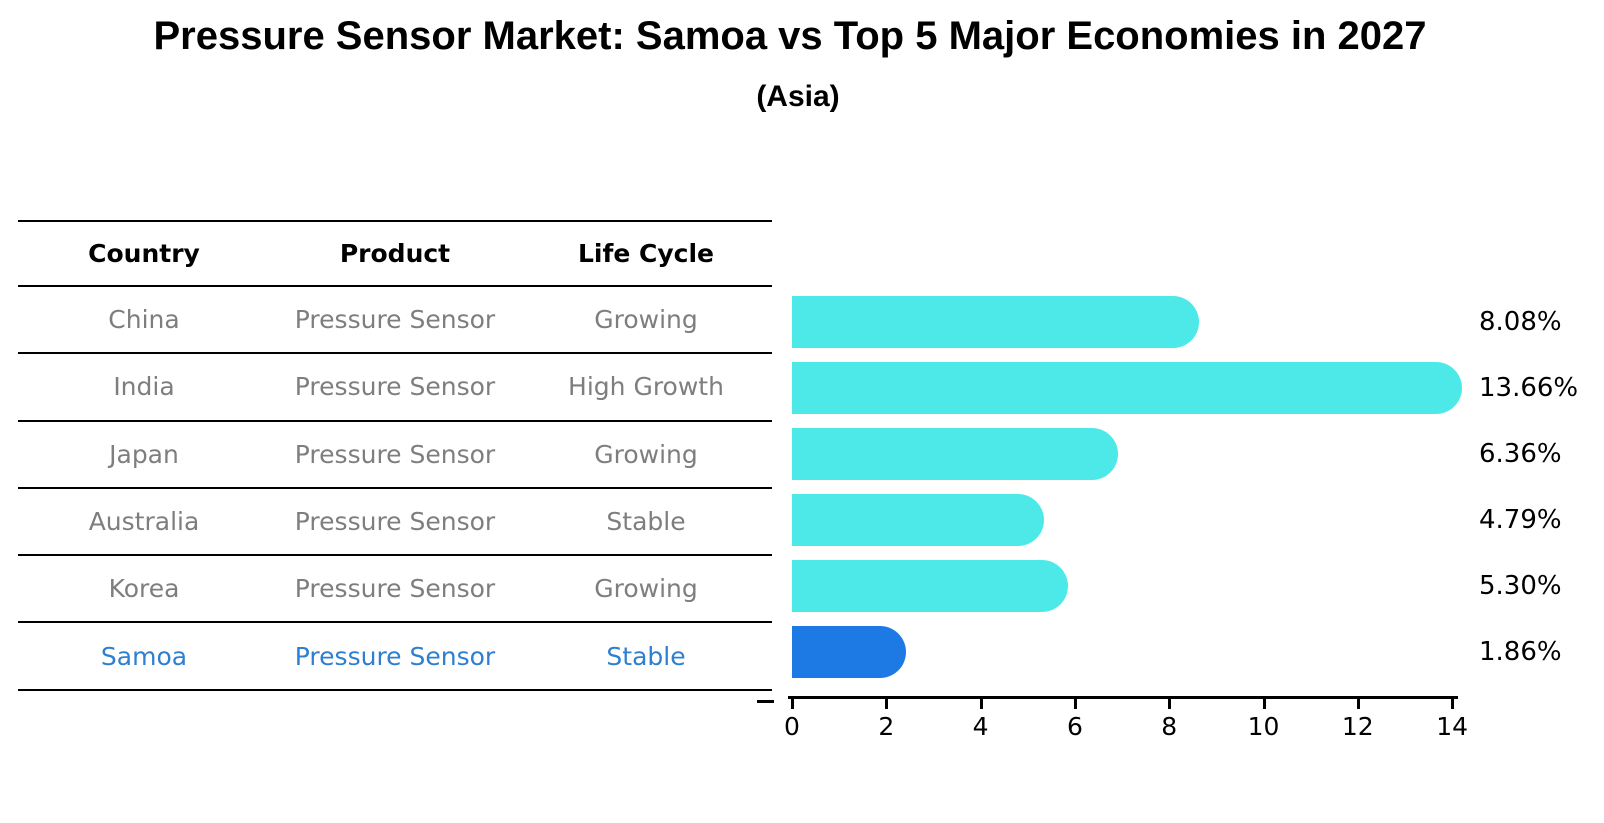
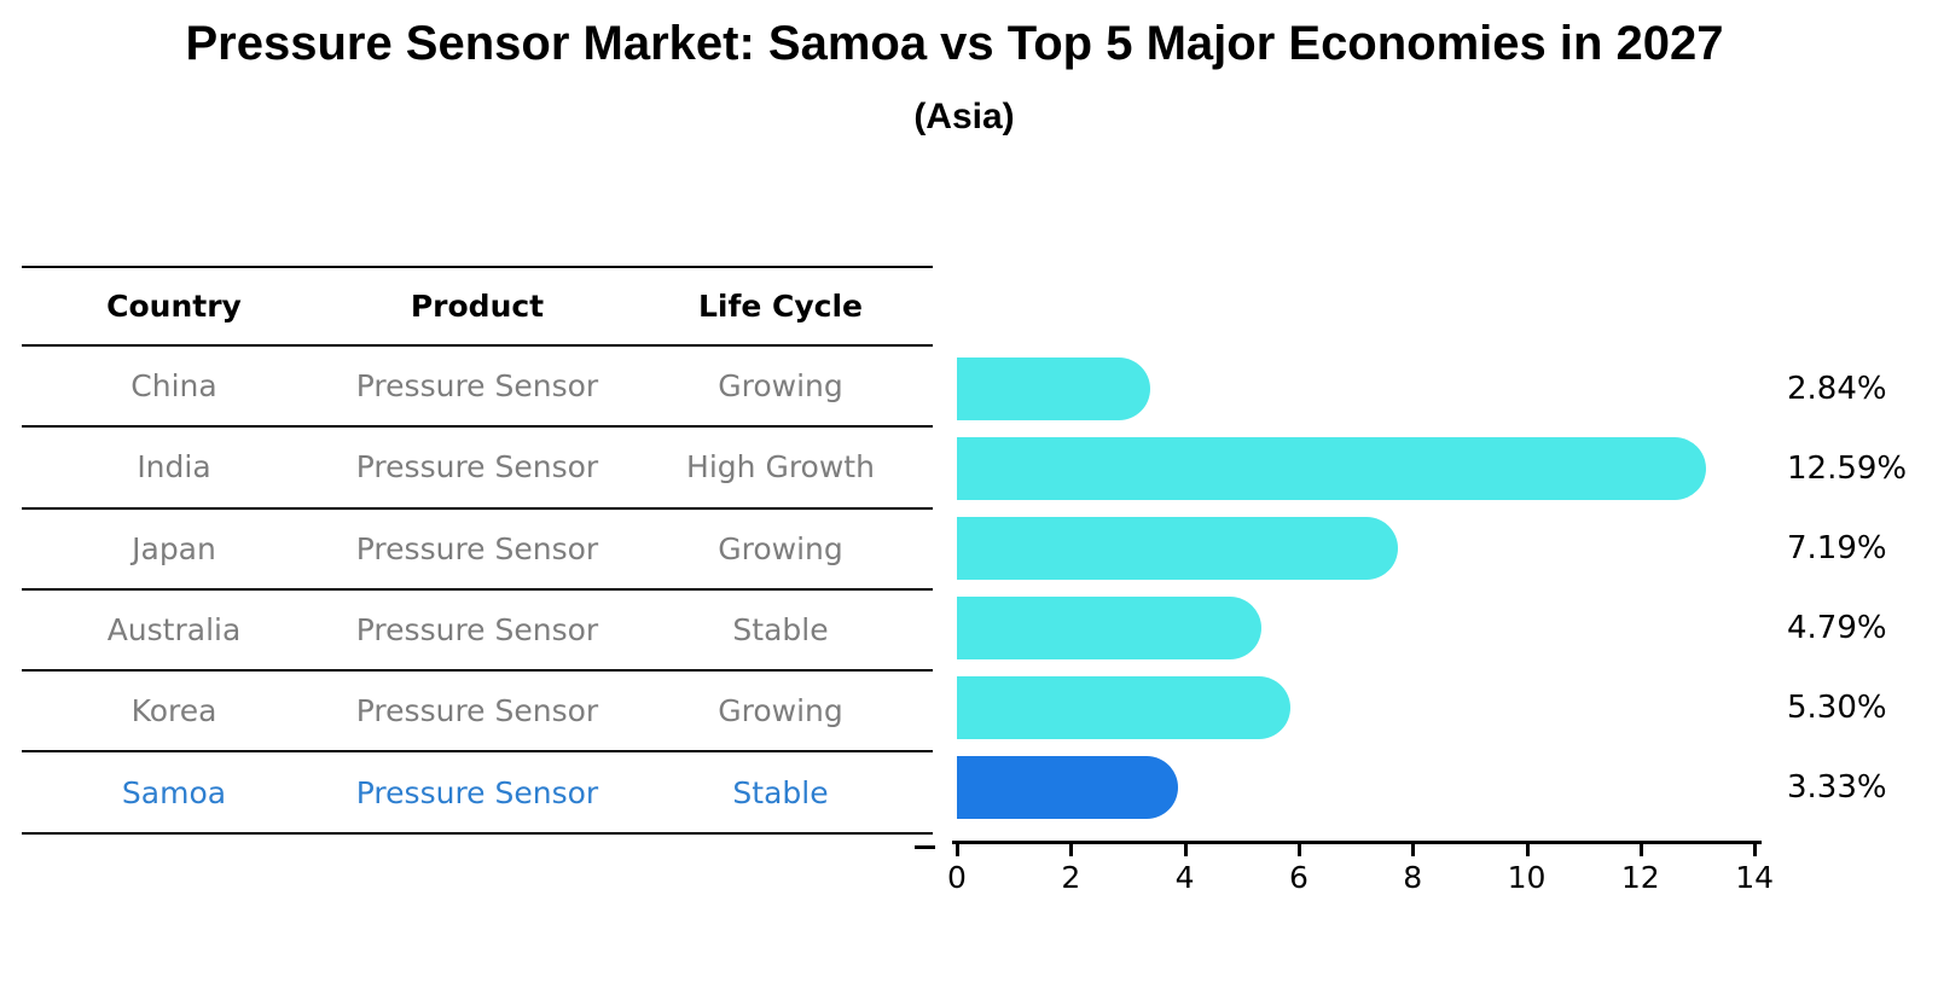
China: 8.08% -> 2.84%
India: 13.66% -> 12.59%
Japan: 6.36% -> 7.19%
Samoa: 1.86% -> 3.33%
